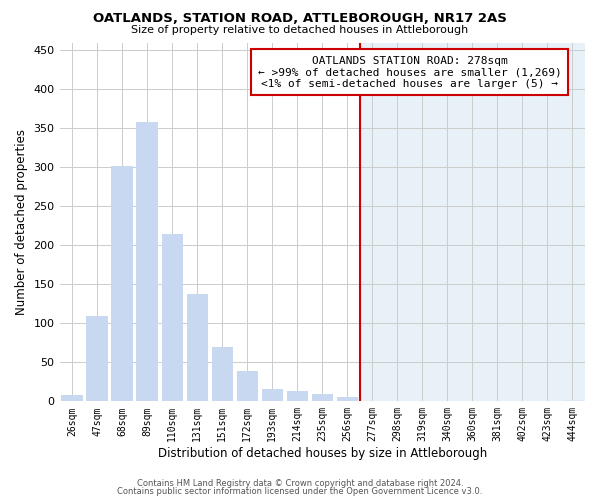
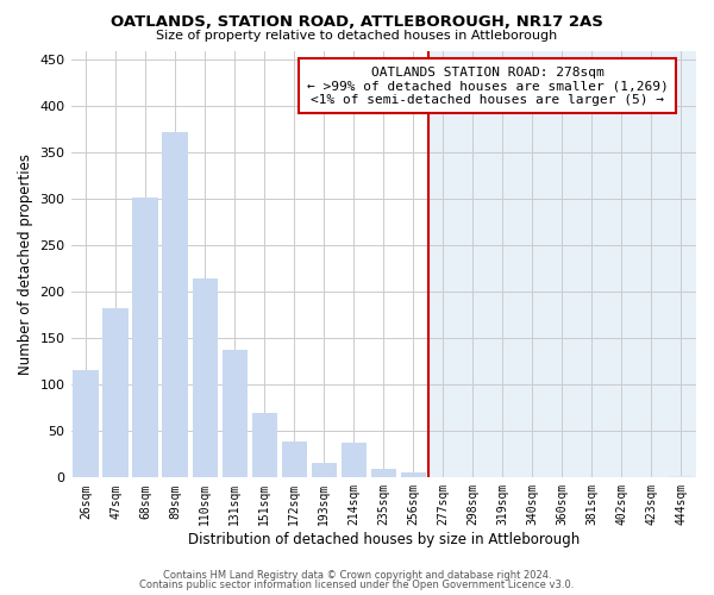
26sqm: 8 -> 116
47sqm: 110 -> 182
89sqm: 358 -> 372
214sqm: 13 -> 38
